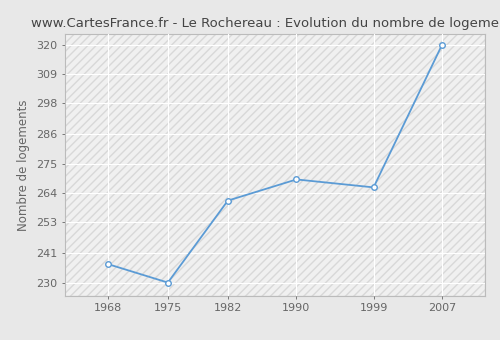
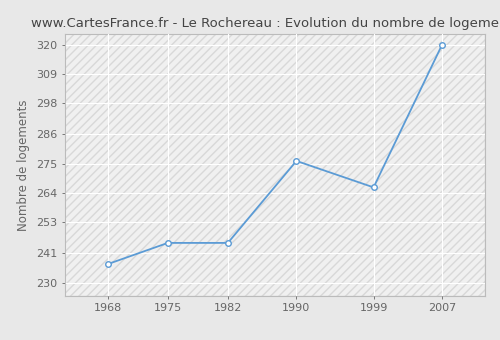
1975: 230 -> 245
1982: 261 -> 245
1990: 269 -> 276
